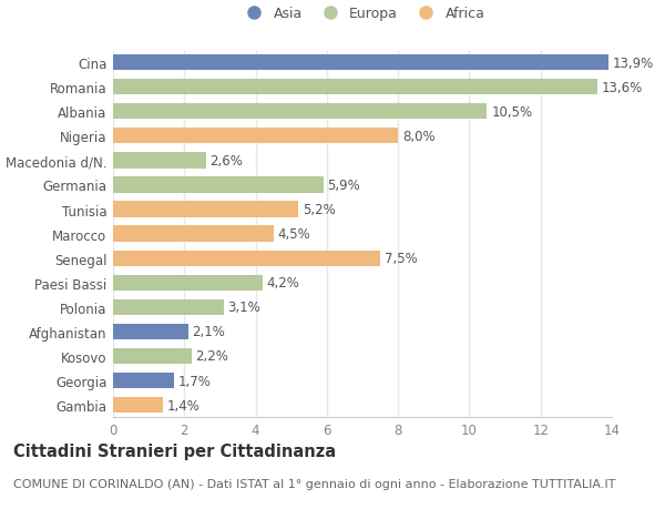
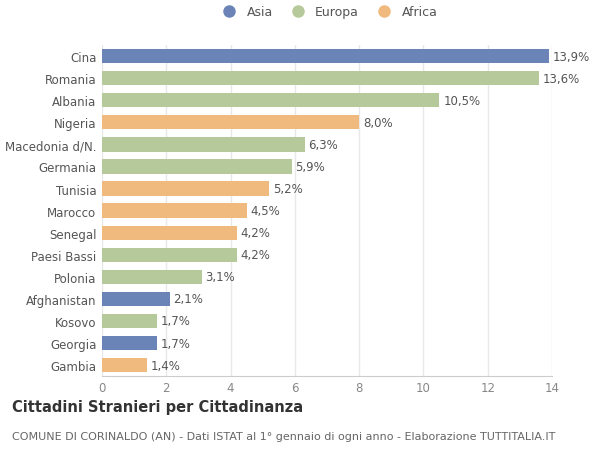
Macedonia d/N.: 2,6% -> 6,3%
Senegal: 7,5% -> 4,2%
Kosovo: 2,2% -> 1,7%
